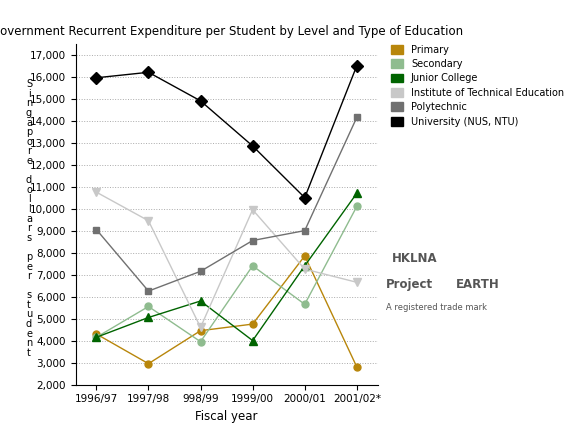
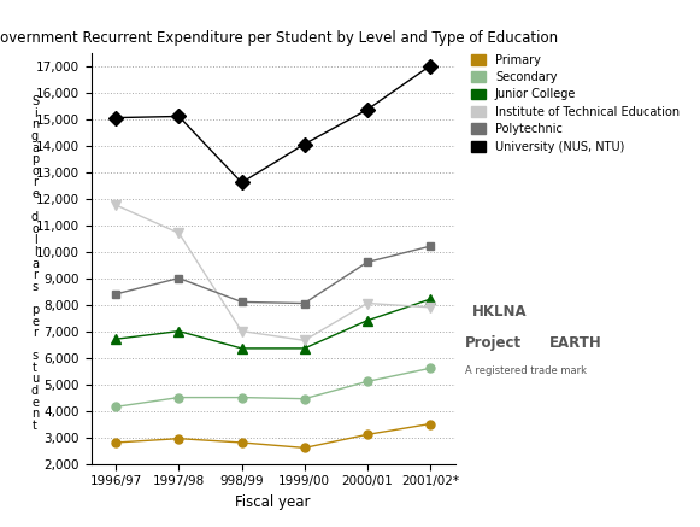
Primary/1996/97: 4,300 -> 2,800
Junior College/1996/97: 4,150 -> 6,700
Institute of Technical Education/1996/97: 10,750 -> 11,750
Polytechnic/1996/97: 9,050 -> 8,400
University (NUS, NTU)/1996/97: 15,950 -> 15,050
Secondary/1997/98: 5,550 -> 4,500
Junior College/1997/98: 5,050 -> 7,000
Institute of Technical Education/1997/98: 9,450 -> 10,700
Polytechnic/1997/98: 6,250 -> 9,000
University (NUS, NTU)/1997/98: 16,200 -> 15,100
Primary/998/99: 4,450 -> 2,800
Secondary/998/99: 3,950 -> 4,500
Junior College/998/99: 5,800 -> 6,350
Institute of Technical Education/998/99: 4,600 -> 7,000
Polytechnic/998/99: 7,150 -> 8,100
University (NUS, NTU)/998/99: 14,900 -> 12,600
Primary/1999/00: 4,750 -> 2,600
Secondary/1999/00: 7,400 -> 4,450
Junior College/1999/00: 4,000 -> 6,350
Institute of Technical Education/1999/00: 9,950 -> 6,650
Polytechnic/1999/00: 8,550 -> 8,050
University (NUS, NTU)/1999/00: 12,850 -> 14,050
Primary/2000/01: 7,850 -> 3,100
Secondary/2000/01: 5,650 -> 5,100
Institute of Technical Education/2000/01: 7,250 -> 8,050
Polytechnic/2000/01: 9,000 -> 9,600
University (NUS, NTU)/2000/01: 10,500 -> 15,350
Primary/2001/02*: 2,800 -> 3,500
Secondary/2001/02*: 10,100 -> 5,600
Junior College/2001/02*: 10,700 -> 8,200
Institute of Technical Education/2001/02*: 6,650 -> 7,900
Polytechnic/2001/02*: 14,150 -> 10,200
University (NUS, NTU)/2001/02*: 16,500 -> 17,000
